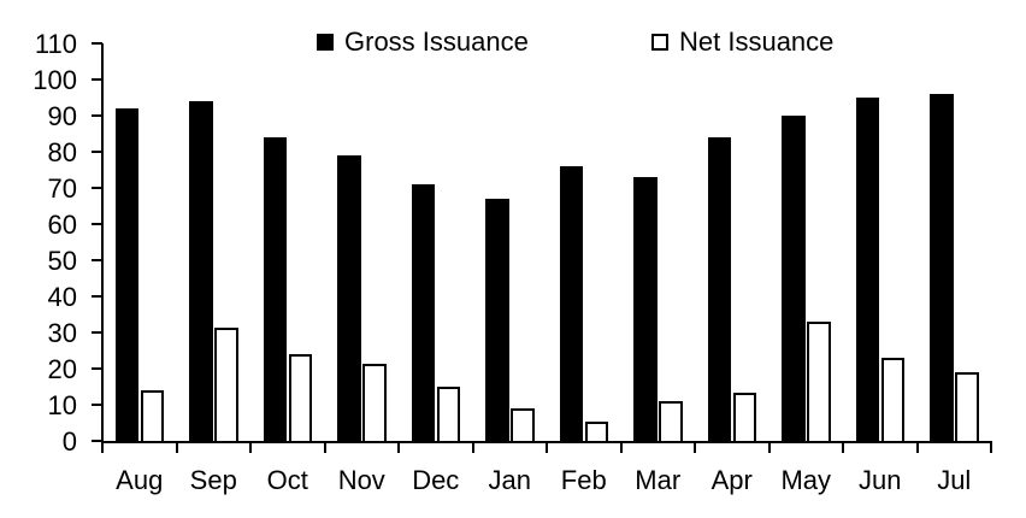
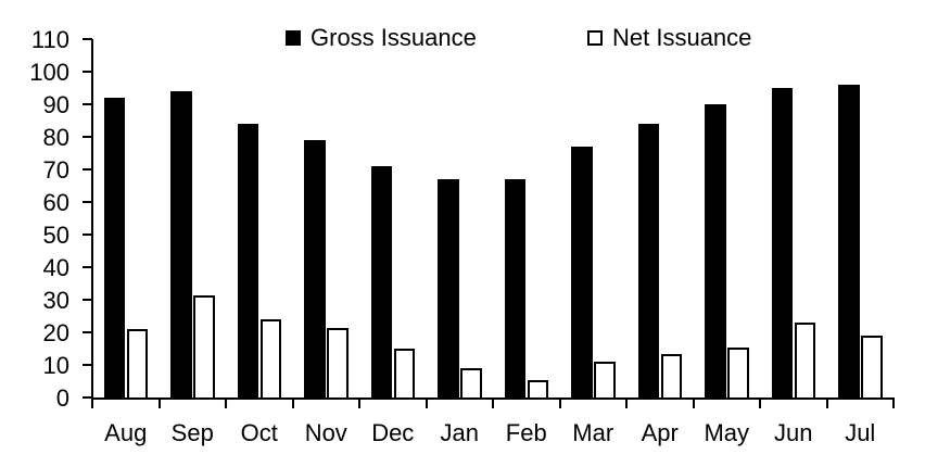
Net Issuance/Aug: 14 -> 21
Gross Issuance/Feb: 76 -> 67
Gross Issuance/Mar: 73 -> 77
Net Issuance/May: 33 -> 16
